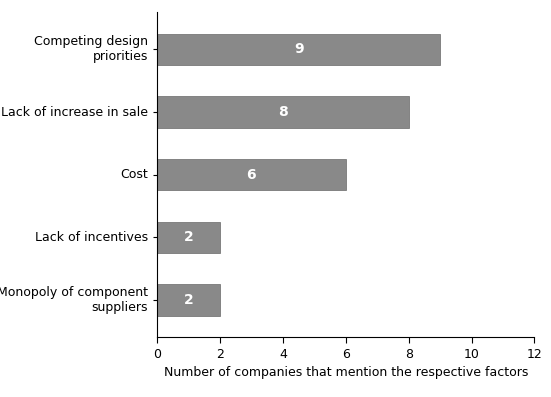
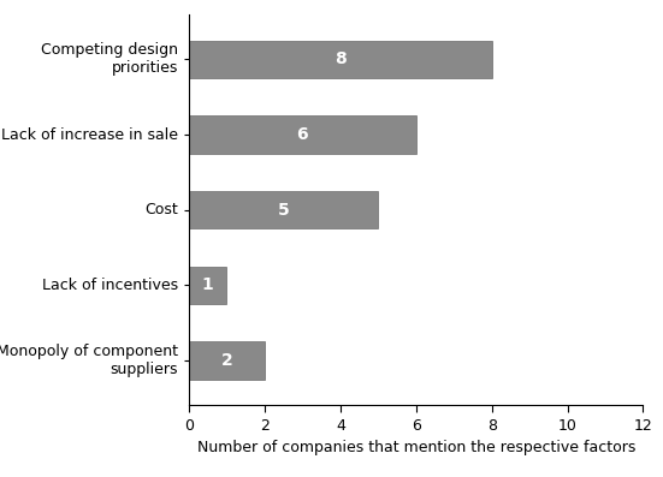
Competing design priorities: 9 -> 8
Lack of increase in sale: 8 -> 6
Cost: 6 -> 5
Lack of incentives: 2 -> 1
